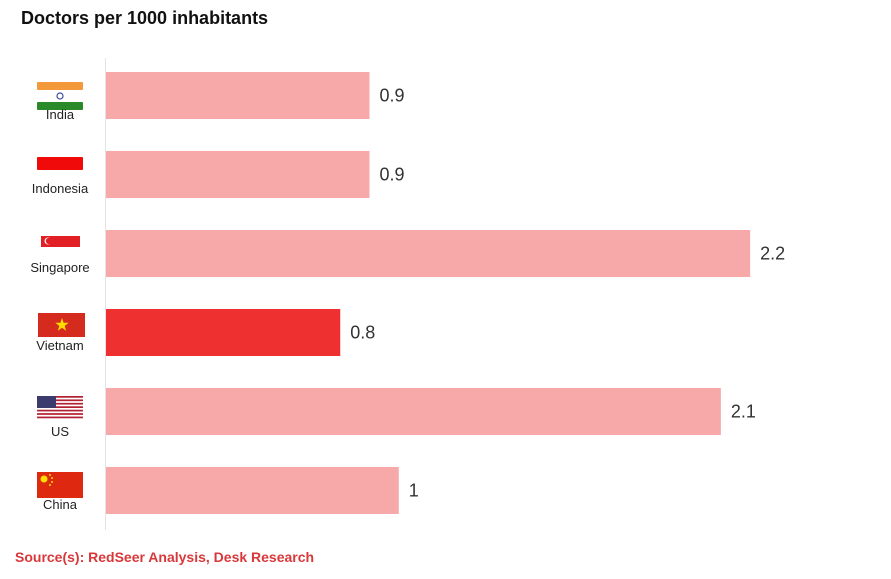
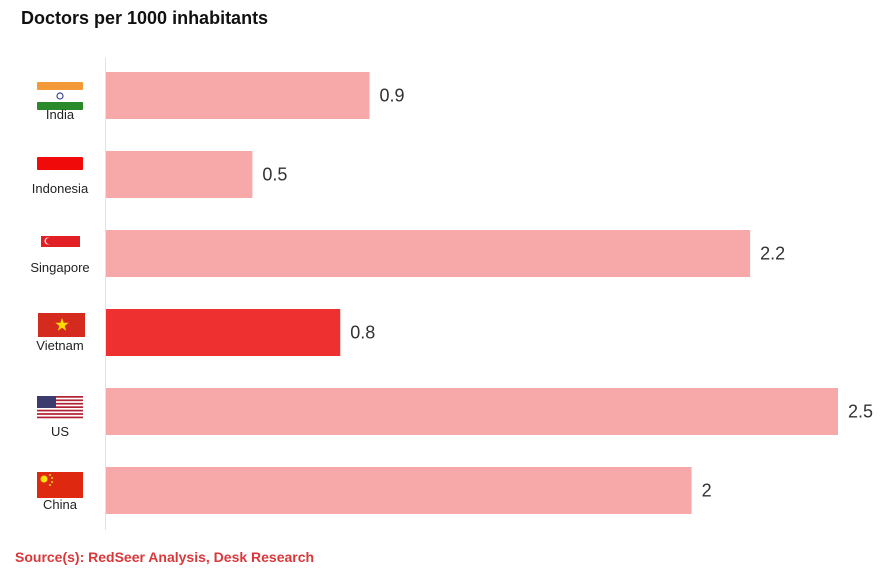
Indonesia: 0.9 -> 0.5
US: 2.1 -> 2.5
China: 1 -> 2
